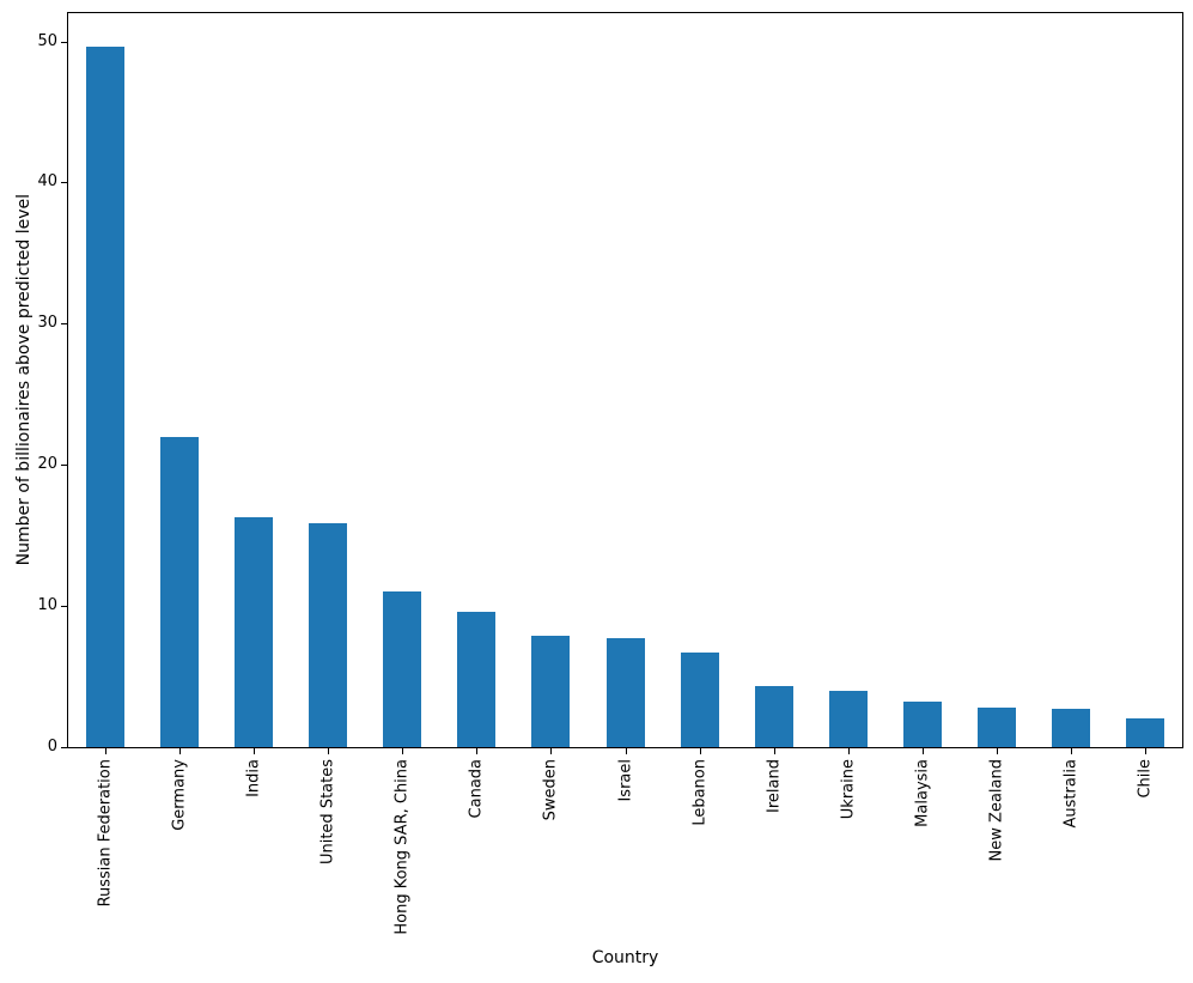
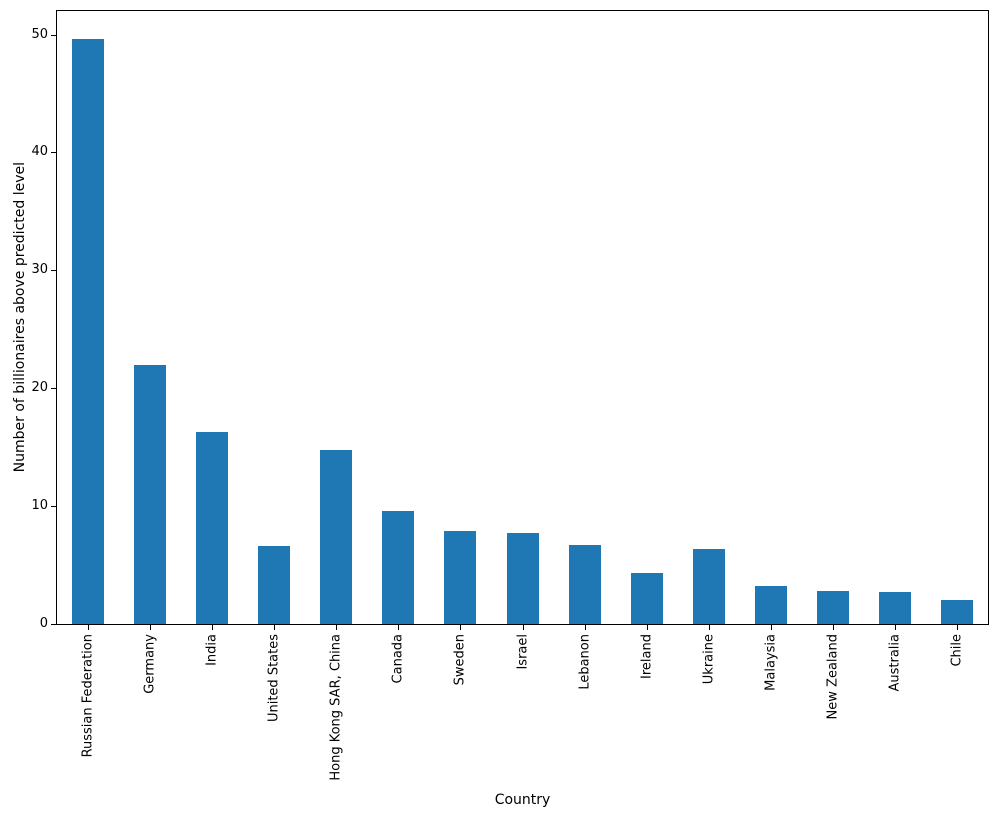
United States: 15.9 -> 6.6
Hong Kong SAR, China: 11.0 -> 14.8
Ukraine: 4.0 -> 6.4
